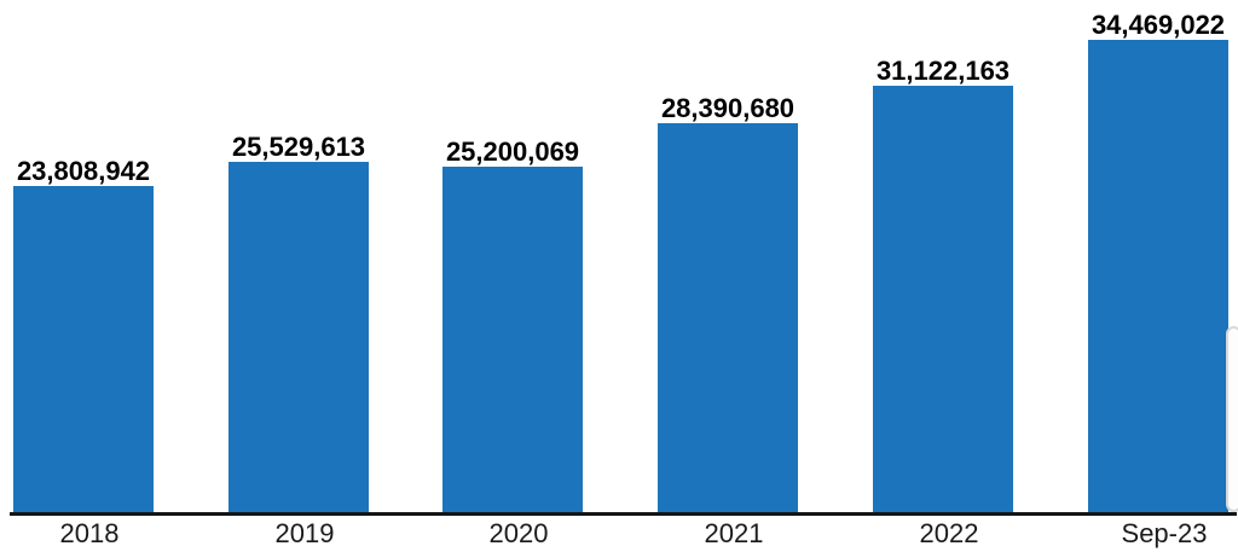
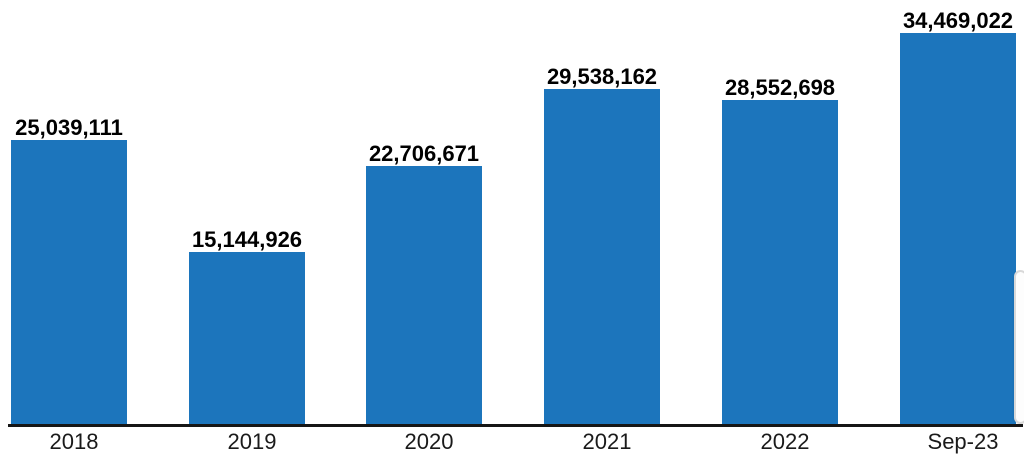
2018: 23,808,942 -> 25,039,111
2019: 25,529,613 -> 15,144,926
2020: 25,200,069 -> 22,706,671
2021: 28,390,680 -> 29,538,162
2022: 31,122,163 -> 28,552,698
